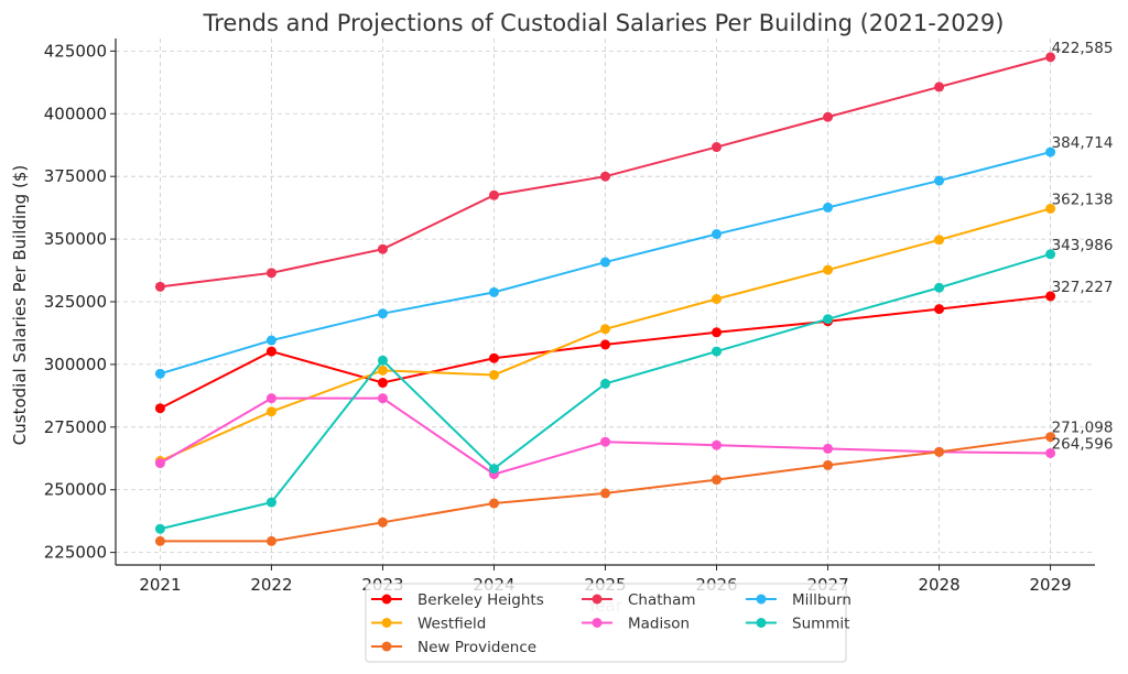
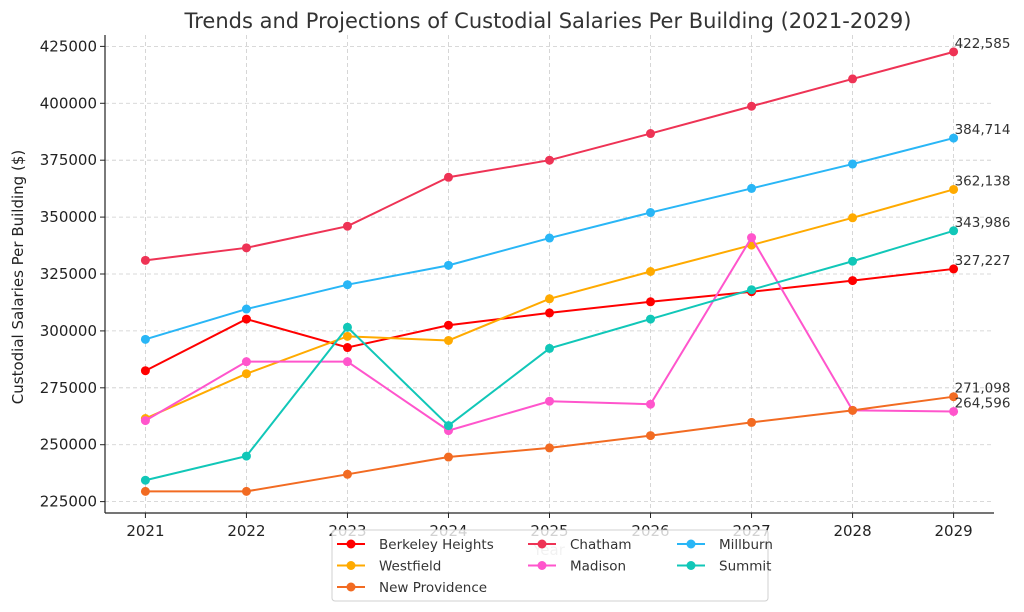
Madison/2027: 266000 -> 341000
